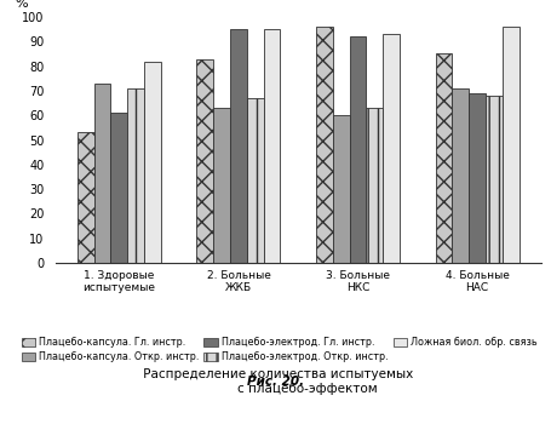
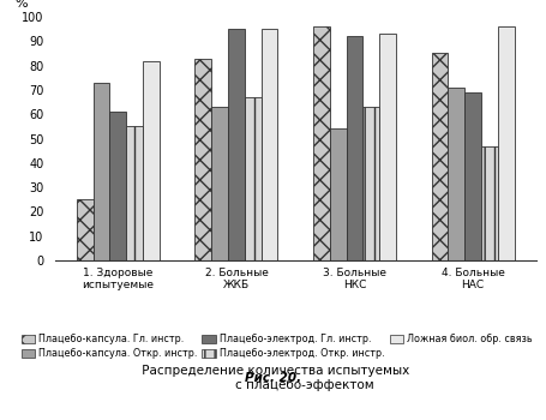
Плацебо-капсула. Гл. инстр./1. Здоровые испытуемые: 53 -> 25
Плацебо-электрод. Откр. инстр./1. Здоровые испытуемые: 71 -> 55
Плацебо-капсула. Откр. инстр./3. Больные НКС: 60 -> 54
Плацебо-электрод. Откр. инстр./4. Больные НАС: 68 -> 47
